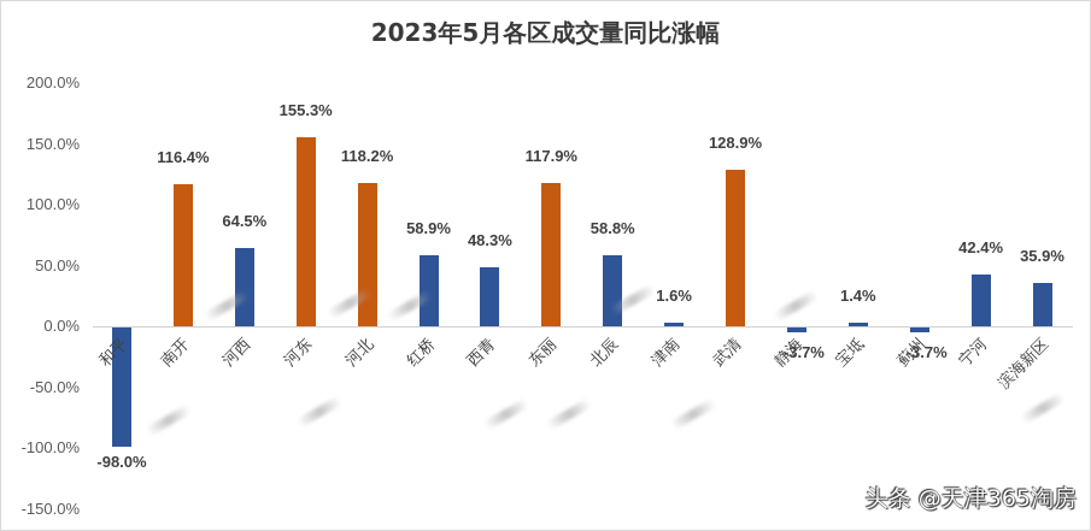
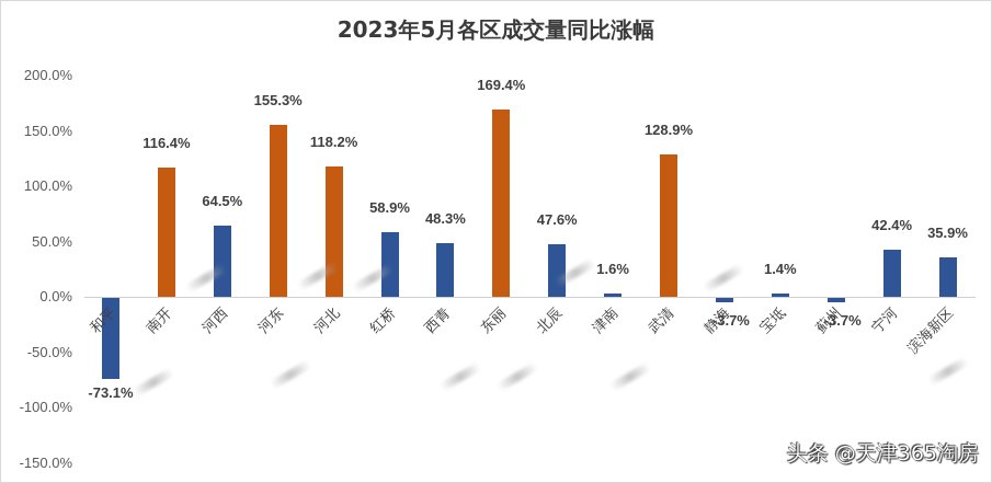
和平: -98.0% -> -73.1%
东丽: 117.9% -> 169.4%
北辰: 58.8% -> 47.6%
